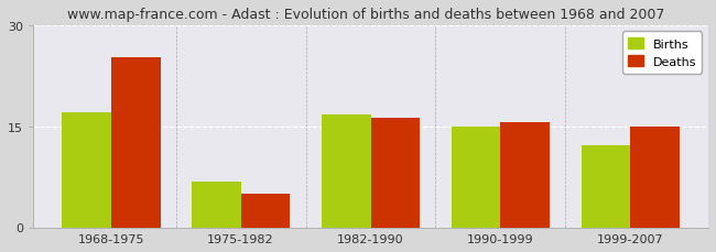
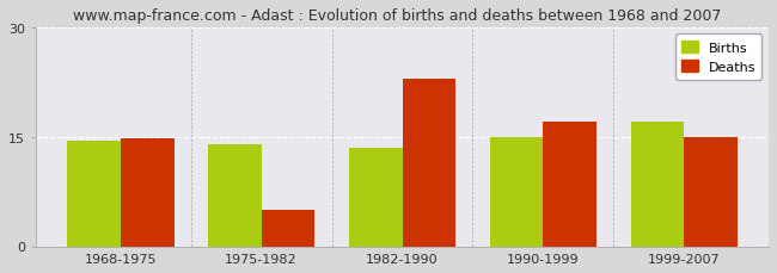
Births/1968-1975: 17.0 -> 14.5
Deaths/1968-1975: 25.2 -> 14.8
Births/1975-1982: 6.8 -> 14.0
Births/1982-1990: 16.8 -> 13.5
Deaths/1982-1990: 16.2 -> 23.0
Deaths/1990-1999: 15.6 -> 17.0
Births/1999-2007: 12.2 -> 17.0
